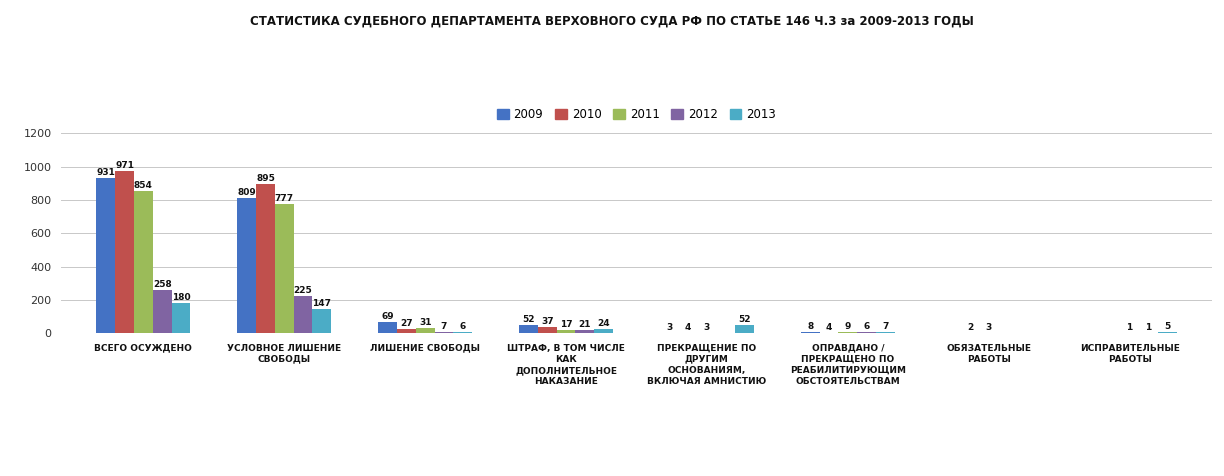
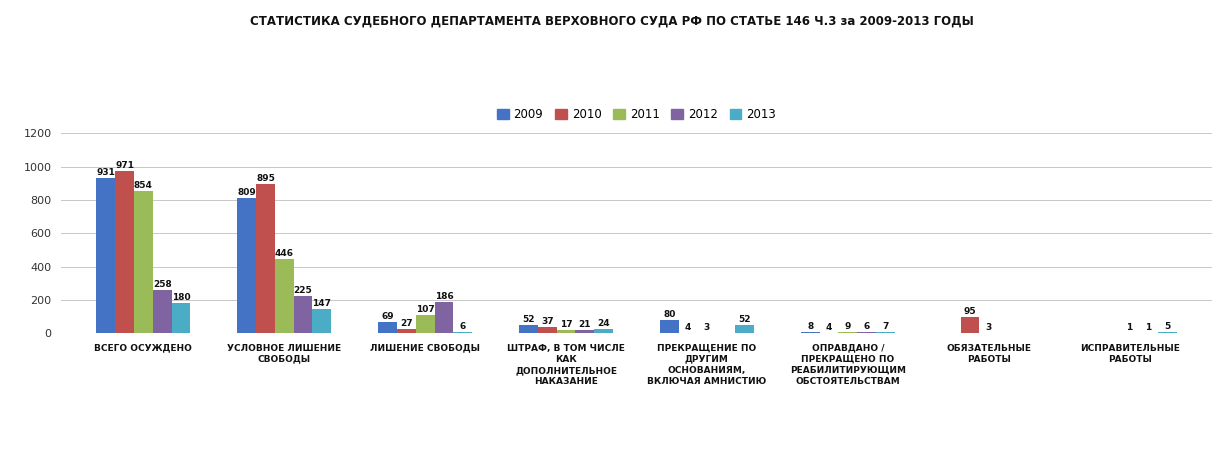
2011/УСЛОВНОЕ ЛИШЕНИЕ СВОБОДЫ: 777 -> 446
2011/ЛИШЕНИЕ СВОБОДЫ: 31 -> 107
2012/ЛИШЕНИЕ СВОБОДЫ: 7 -> 186
2009/ПРЕКРАЩЕНИЕ ПО ДРУГИМ ОСНОВАНИЯМ, ВКЛЮЧАЯ АМНИСТИЮ: 3 -> 80
2010/ОБЯЗАТЕЛЬНЫЕ РАБОТЫ: 2 -> 95
